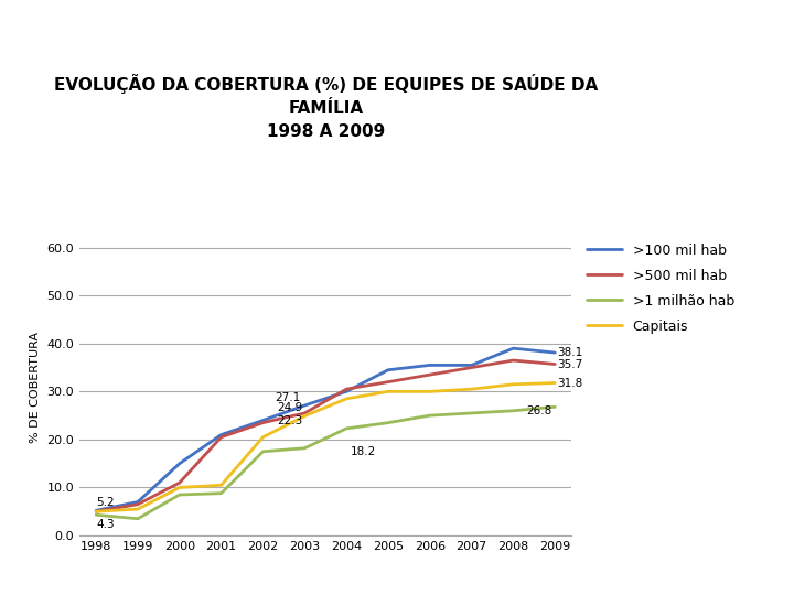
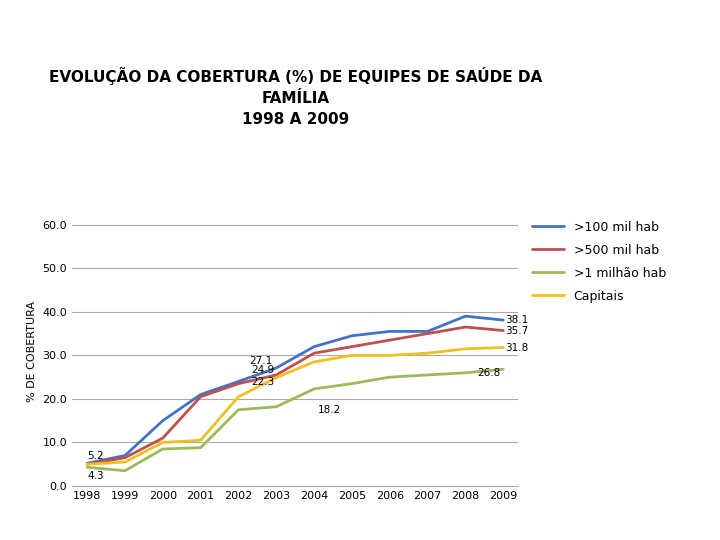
>100 mil hab/2004: 30.0 -> 32.0
